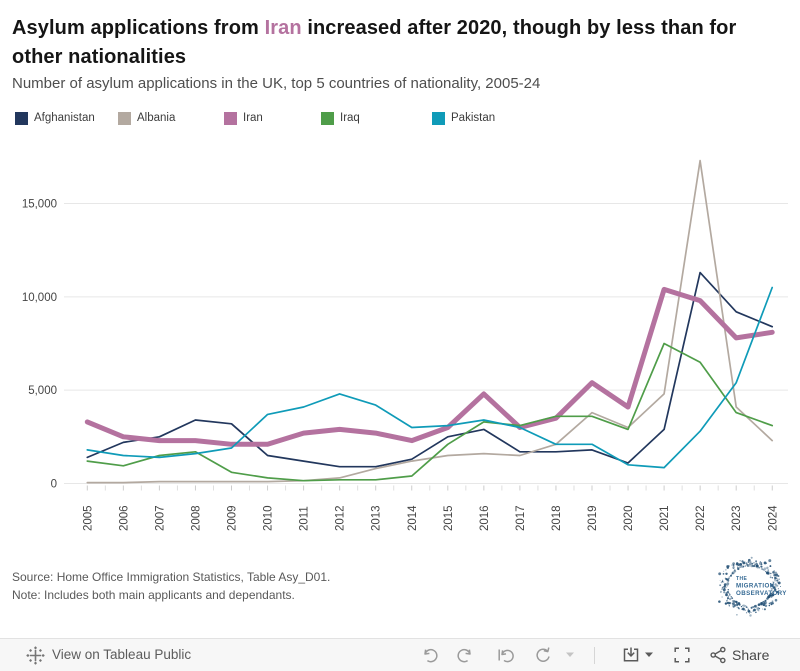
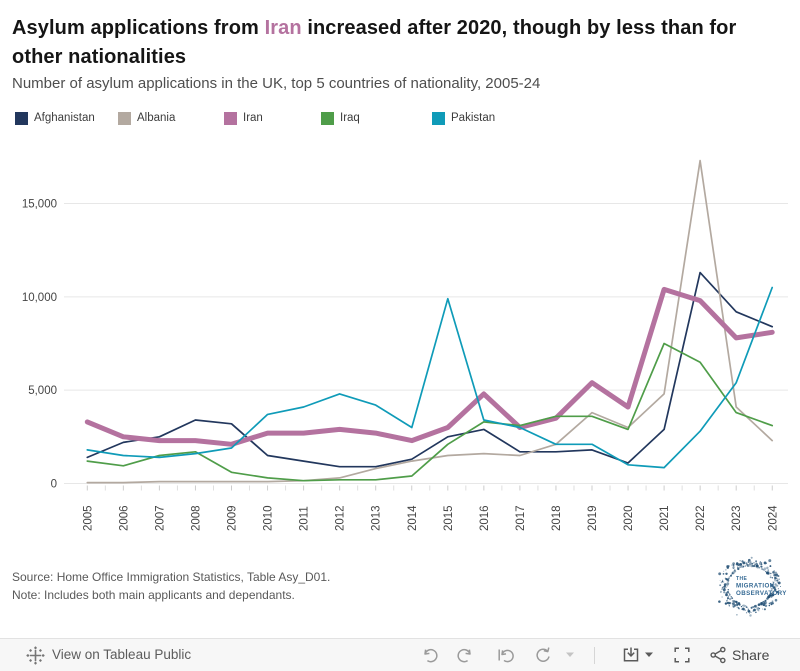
Iran/2010: 2100 -> 2700
Pakistan/2015: 3100 -> 9900
